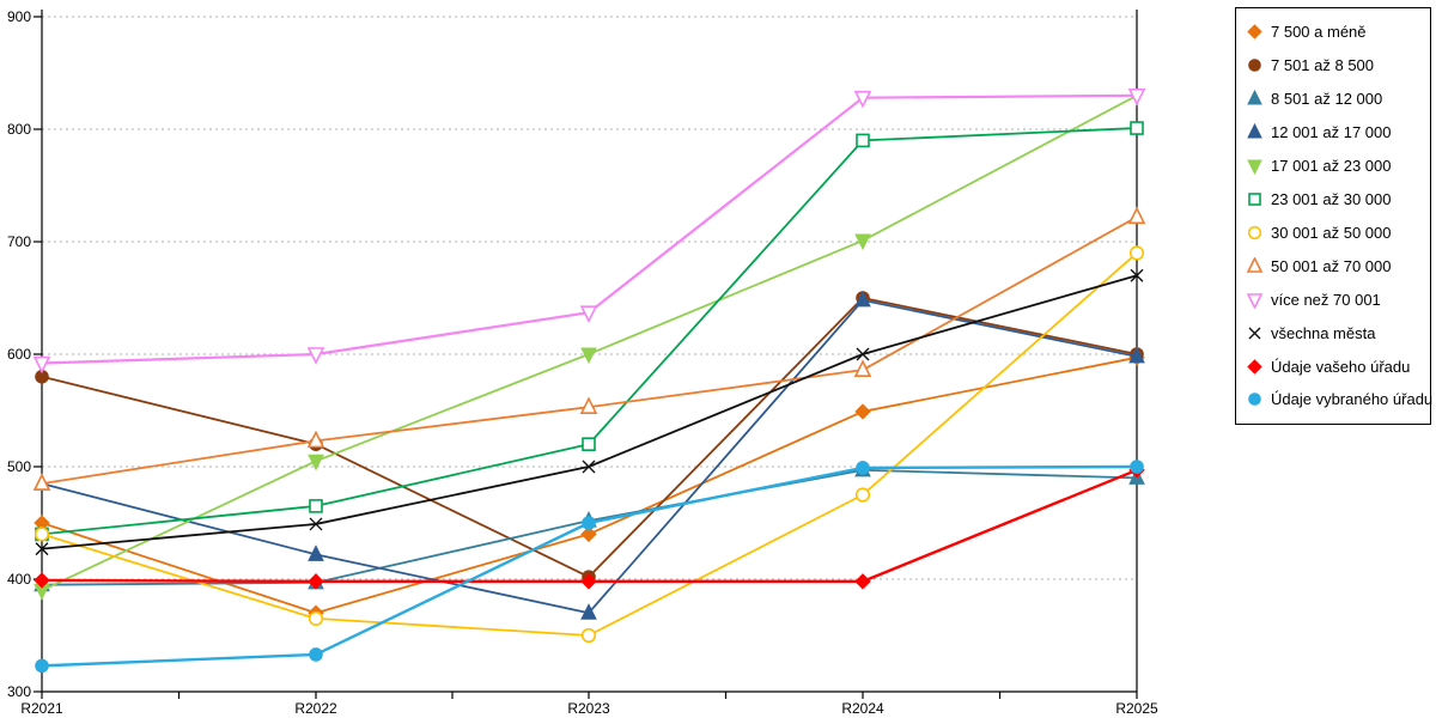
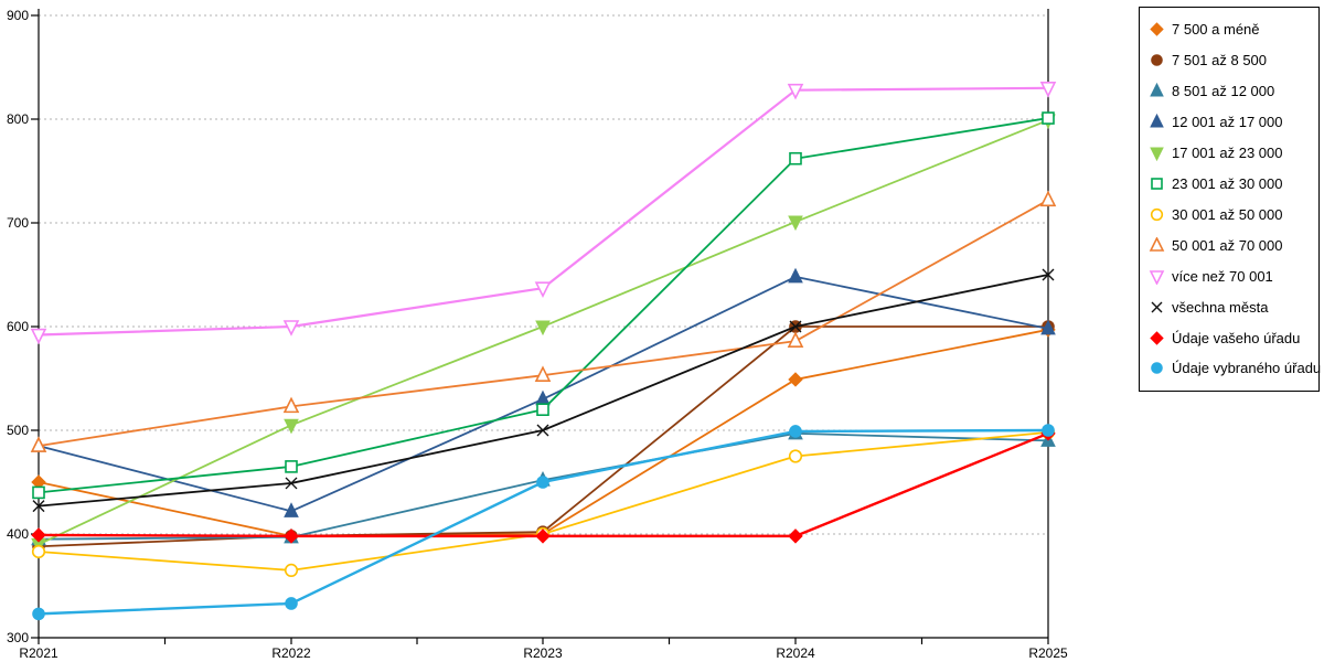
7 501 až 8 500/R2021: 580 -> 390
30 001 až 50 000/R2021: 440 -> 380
7 500 a méně/R2022: 370 -> 400
7 501 až 8 500/R2022: 520 -> 400
7 500 a méně/R2023: 440 -> 400
12 001 až 17 000/R2023: 370 -> 530
30 001 až 50 000/R2023: 350 -> 400
7 501 až 8 500/R2024: 650 -> 600
23 001 až 30 000/R2024: 790 -> 760
17 001 až 23 000/R2025: 830 -> 800
30 001 až 50 000/R2025: 690 -> 500
všechna města/R2025: 670 -> 650
